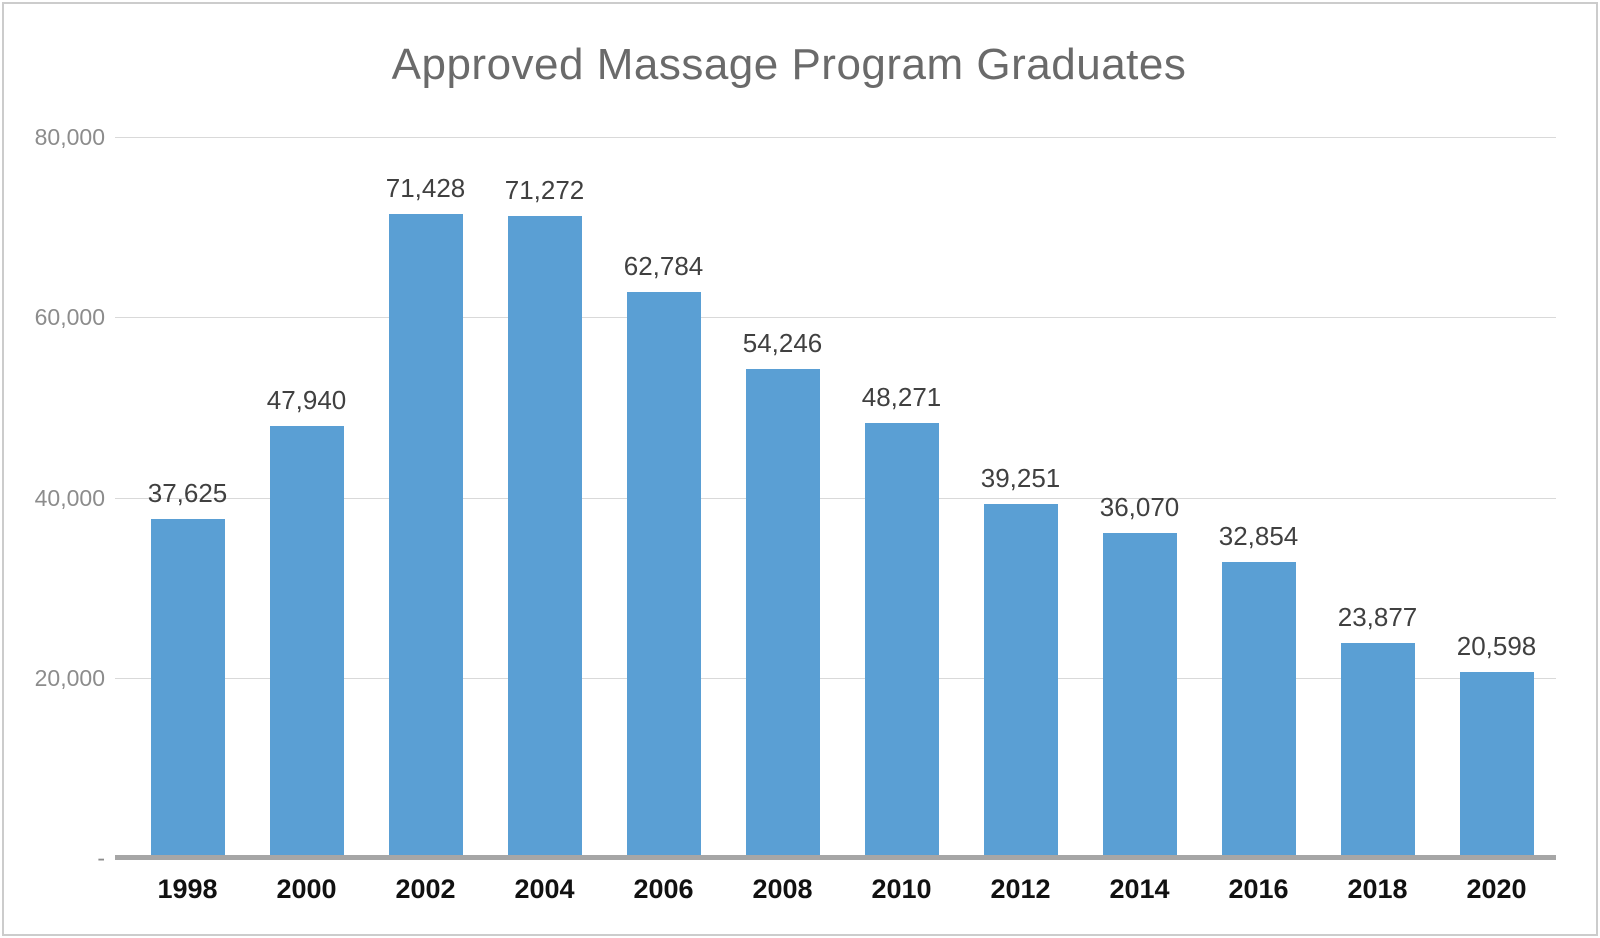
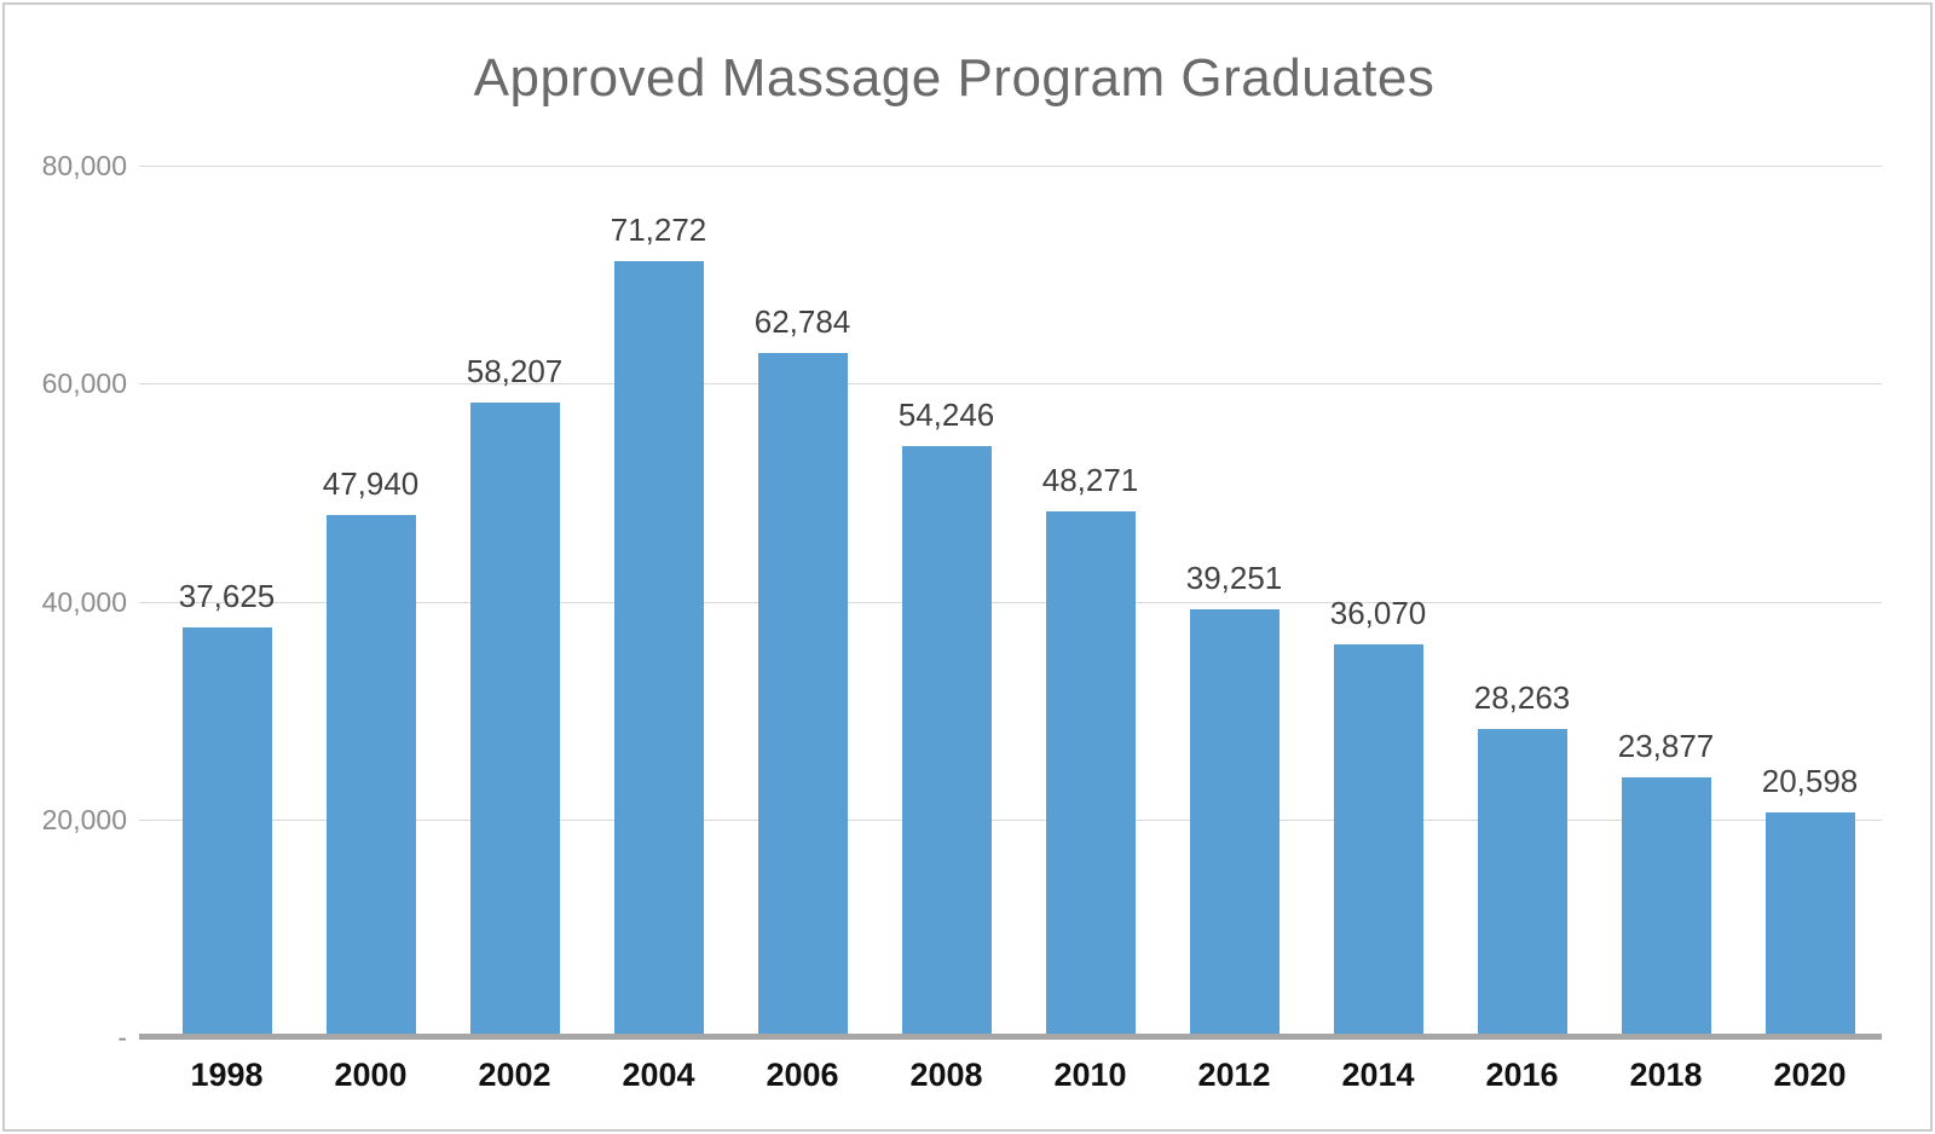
2002: 71,428 -> 58,207
2016: 32,854 -> 28,263
